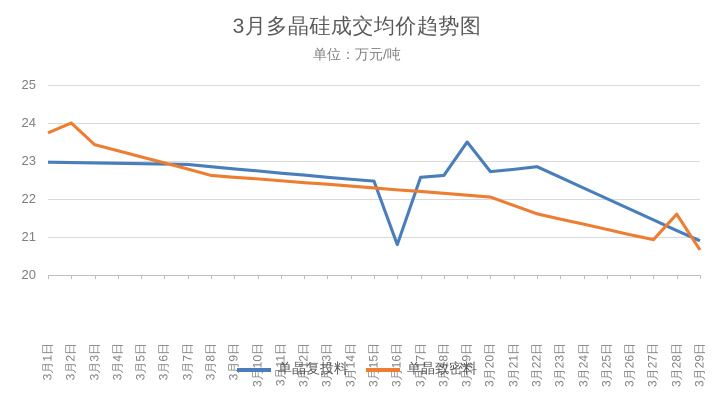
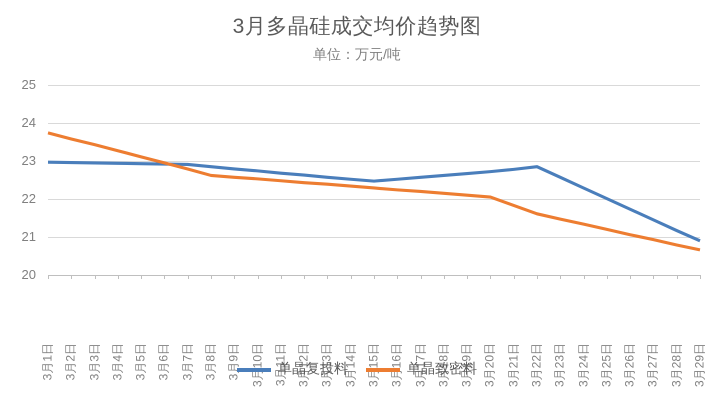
单晶致密料/3月2日: 24.0 -> 23.6
单晶复投料/3月16日: 20.8 -> 22.5
单晶复投料/3月19日: 23.5 -> 22.7
单晶致密料/3月28日: 21.6 -> 20.8
